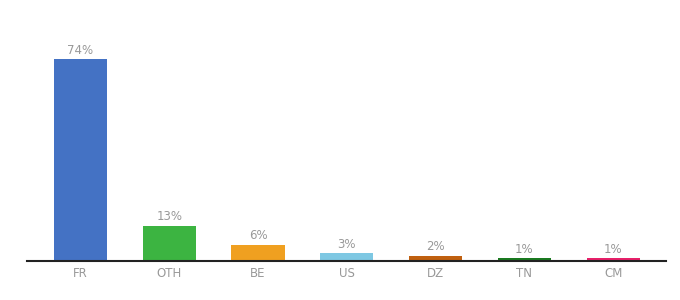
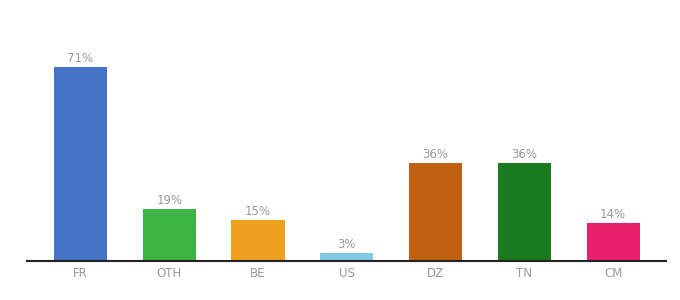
FR: 74% -> 71%
OTH: 13% -> 19%
BE: 6% -> 15%
DZ: 2% -> 36%
TN: 1% -> 36%
CM: 1% -> 14%
